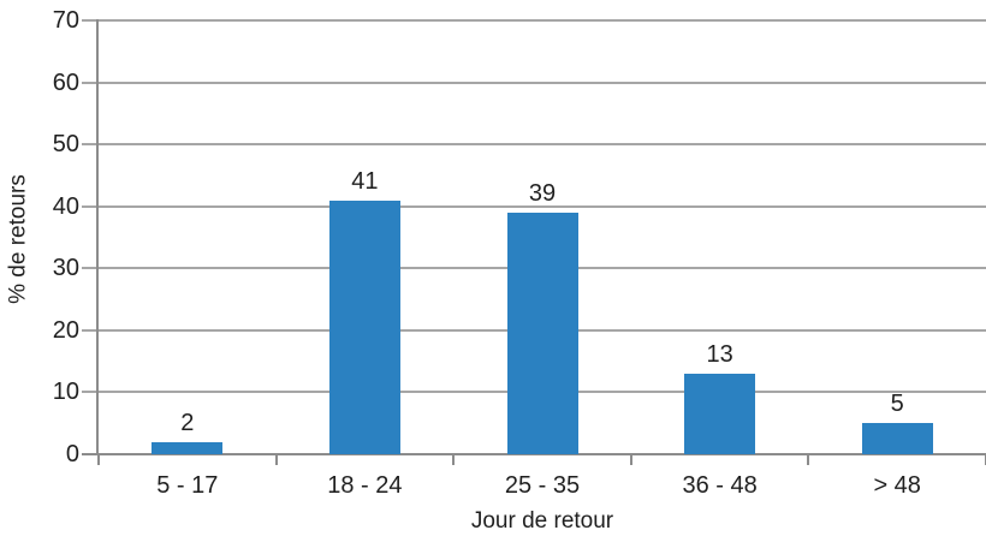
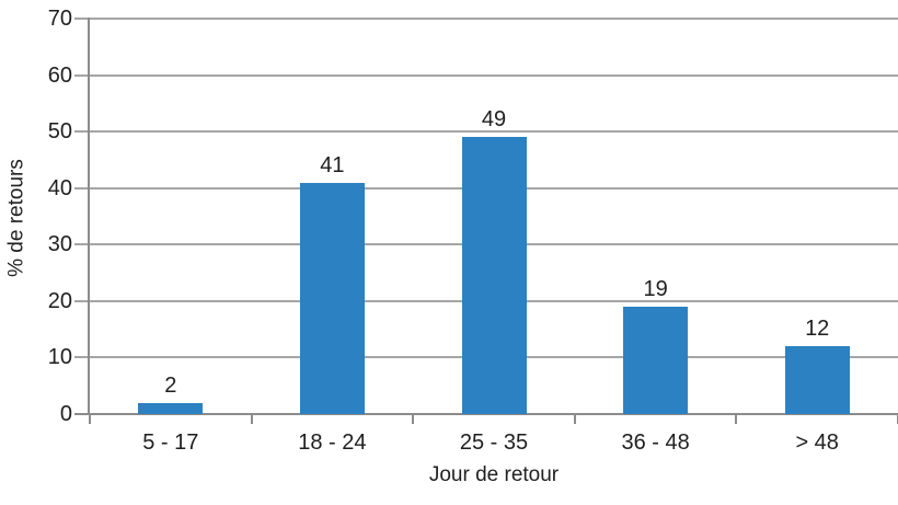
25 - 35: 39 -> 49
36 - 48: 13 -> 19
> 48: 5 -> 12
